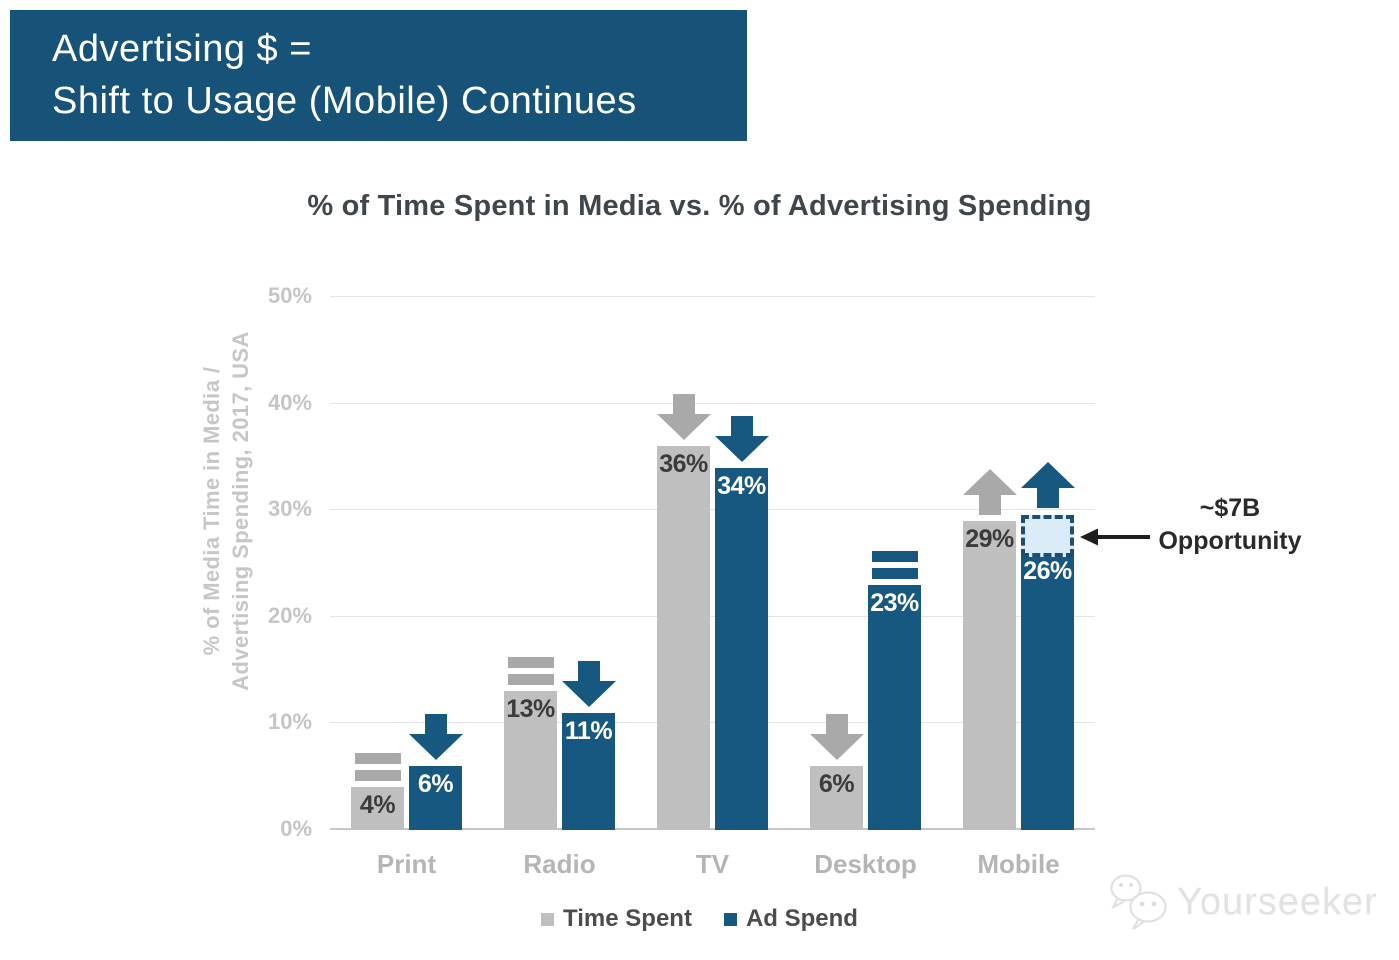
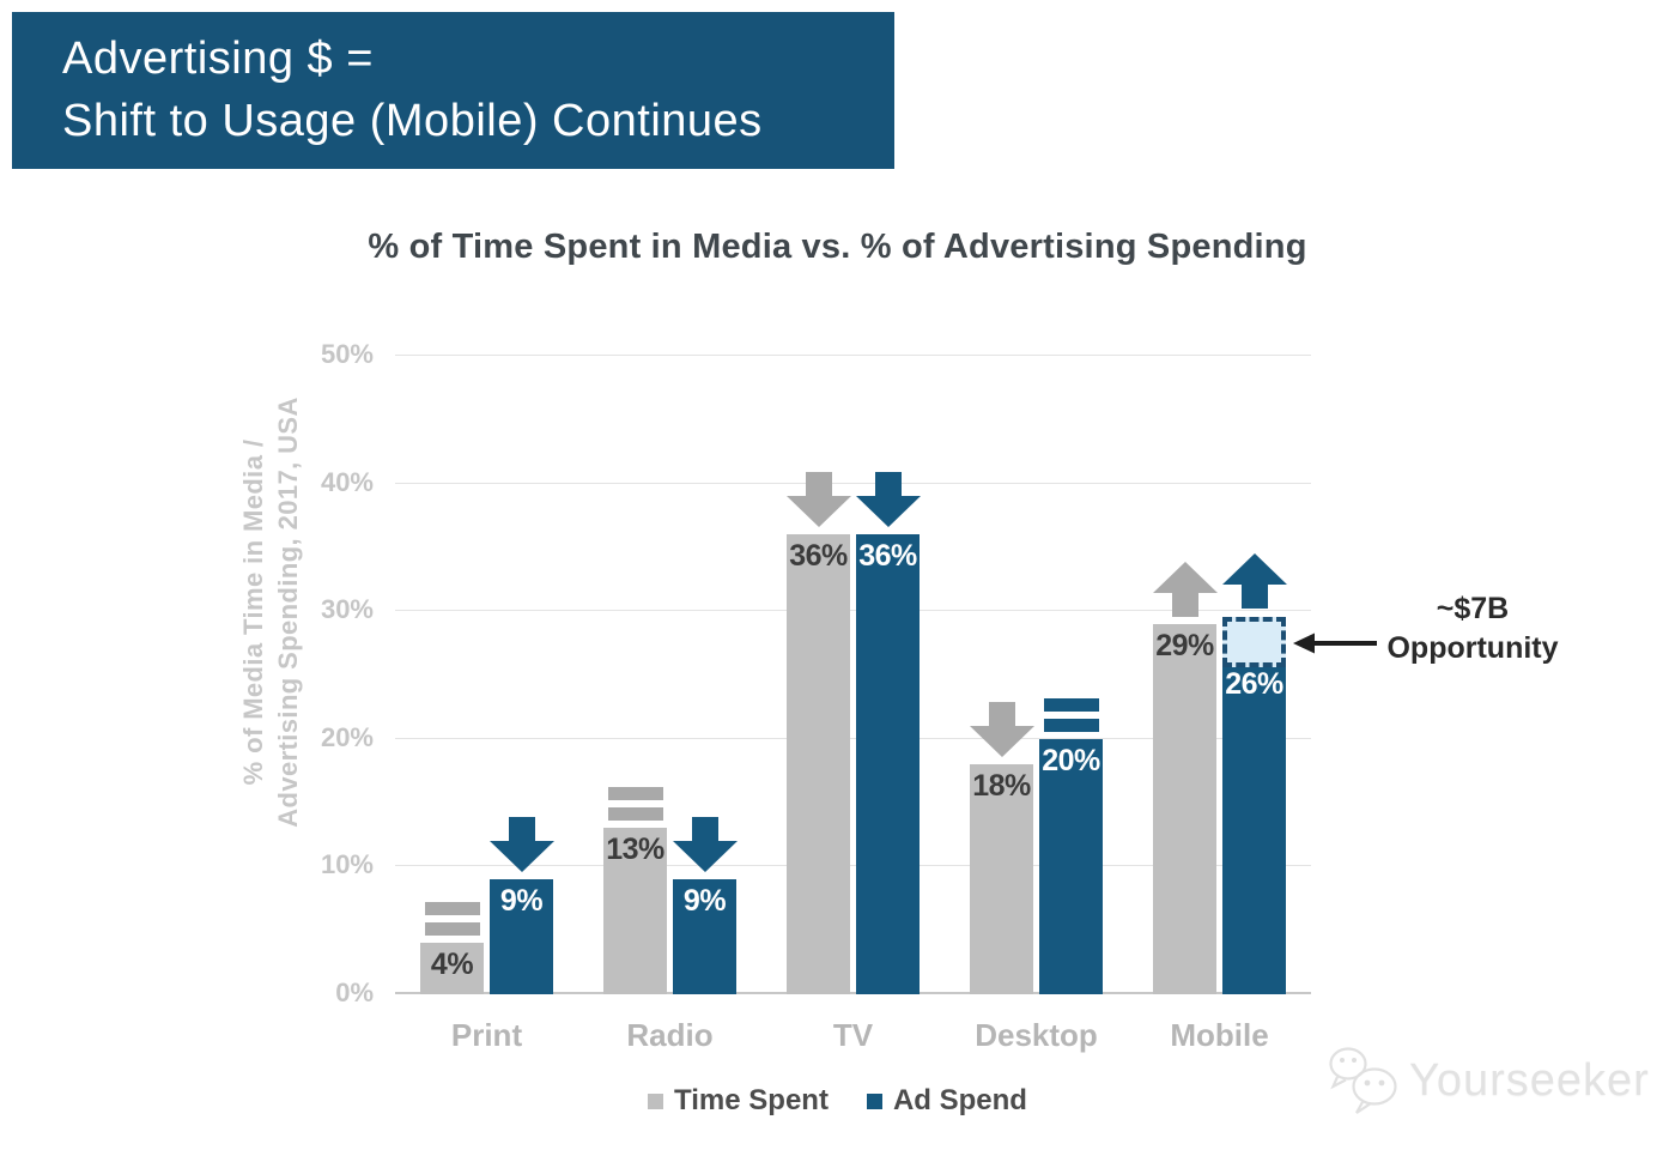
Ad Spend/Print: 6% -> 9%
Ad Spend/Radio: 11% -> 9%
Ad Spend/TV: 34% -> 36%
Time Spent/Desktop: 6% -> 18%
Ad Spend/Desktop: 23% -> 20%
